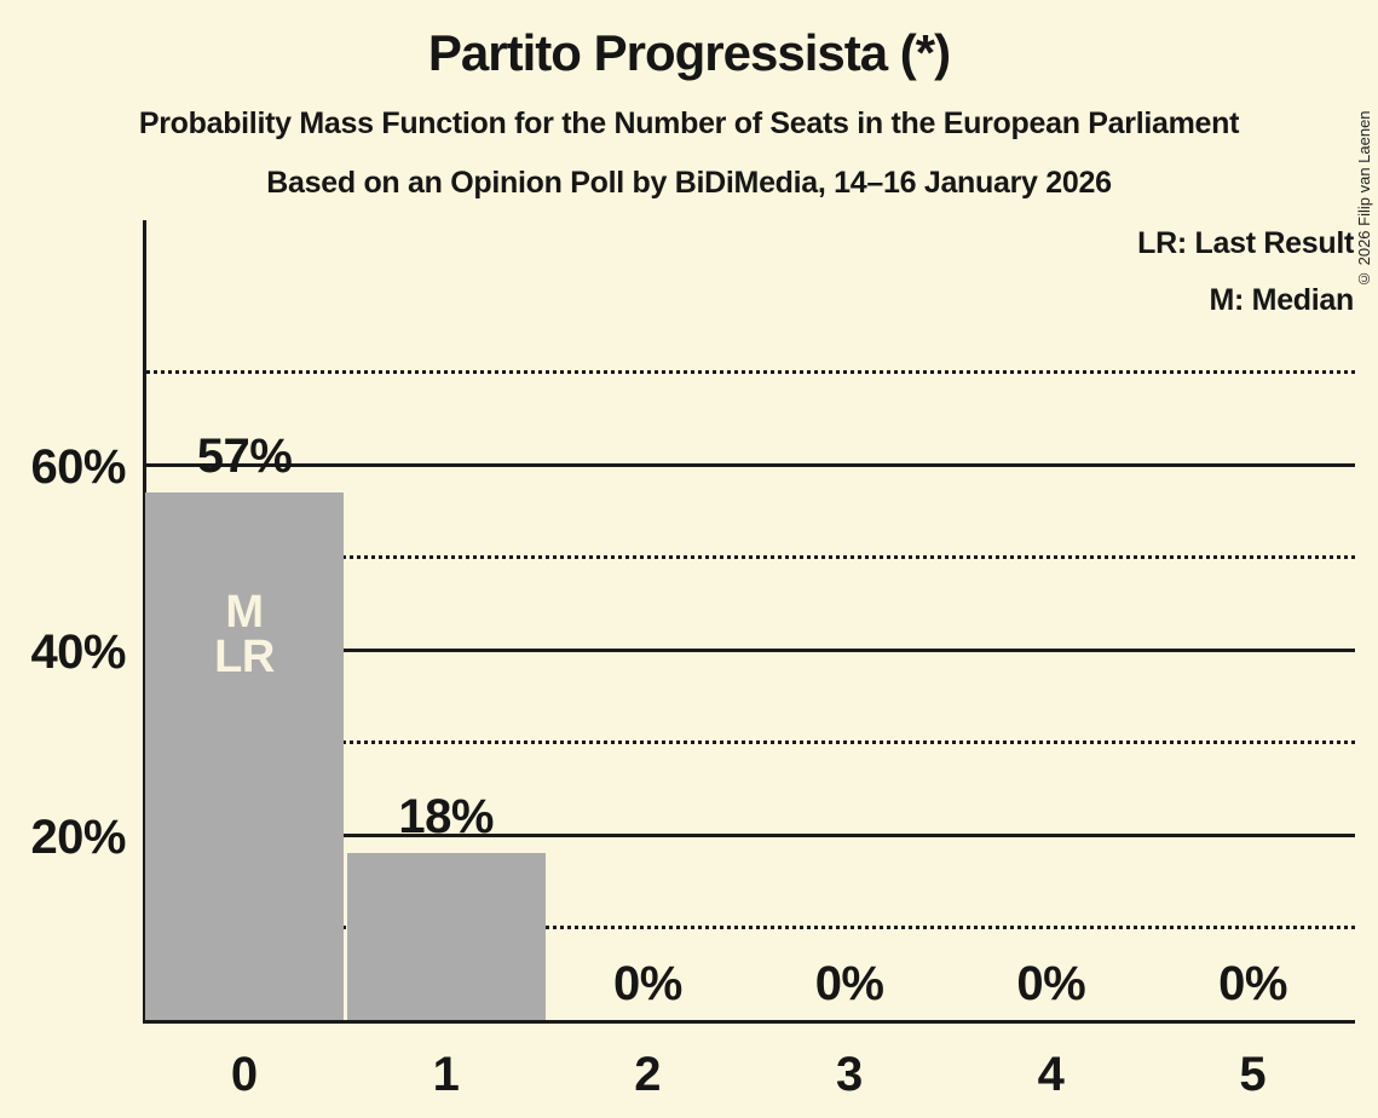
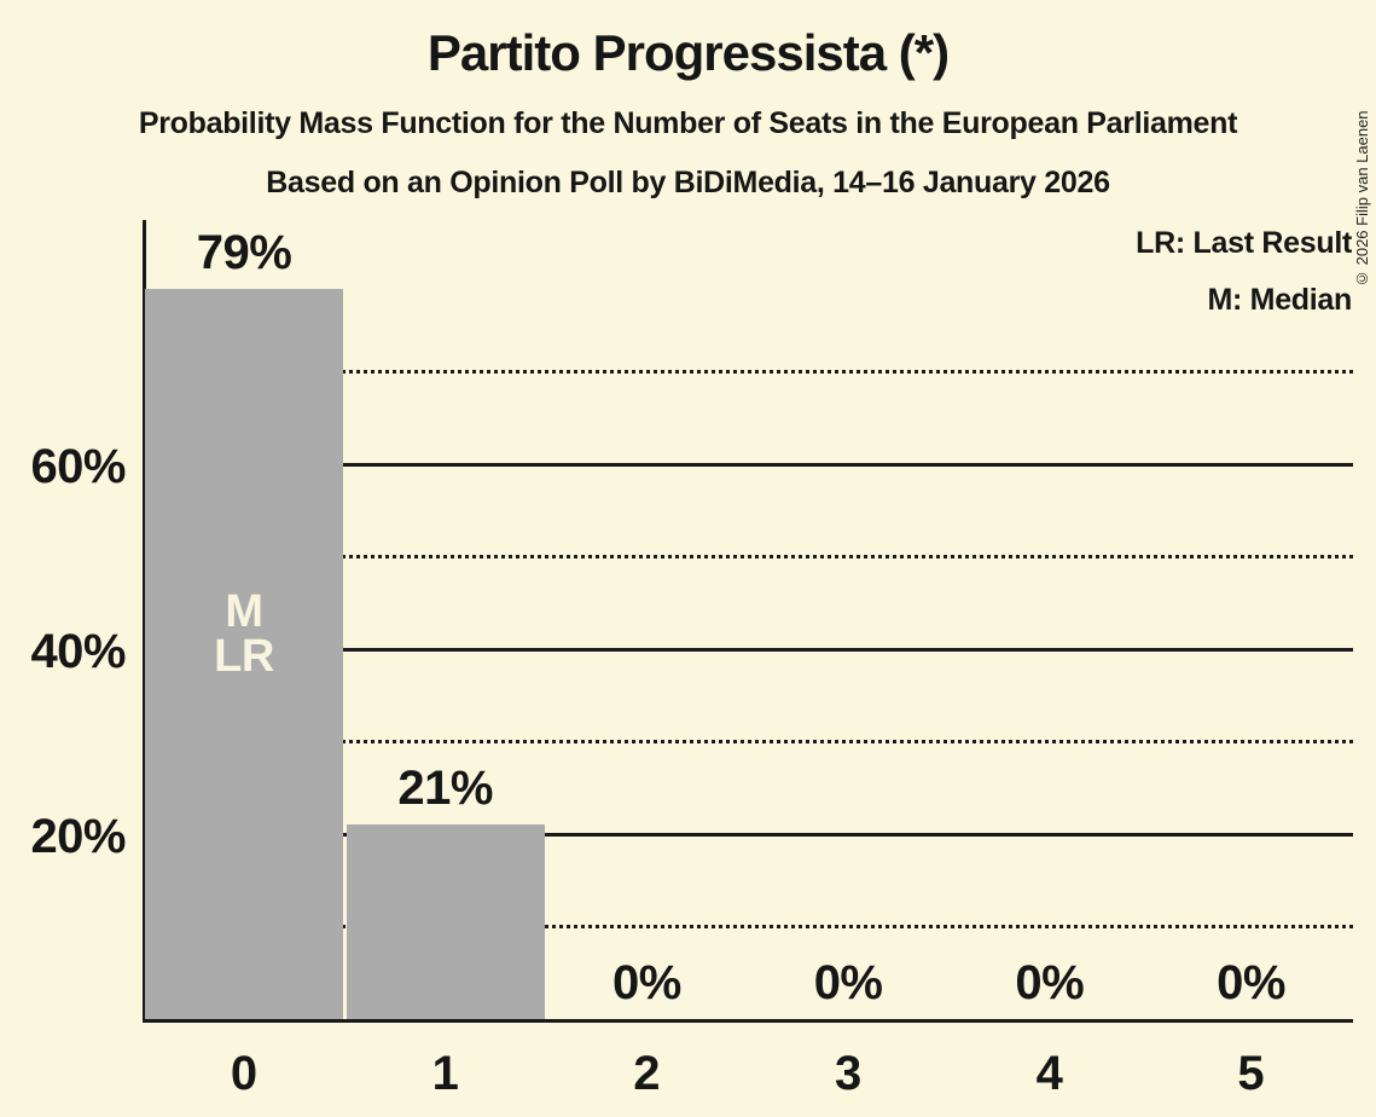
0: 57% -> 79%
1: 18% -> 21%
